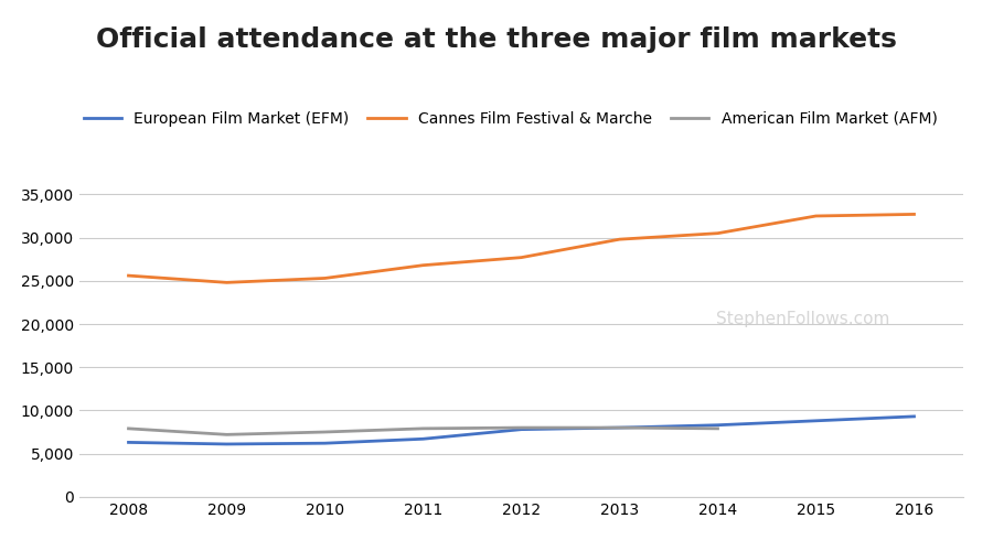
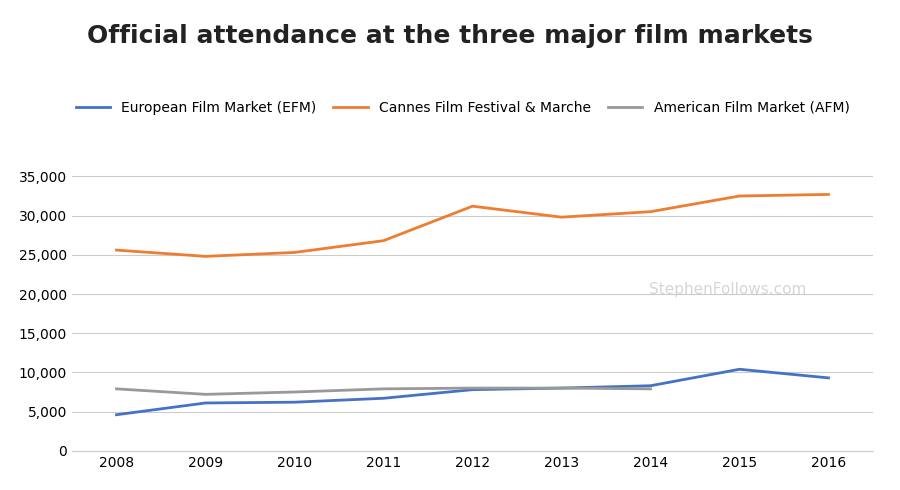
European Film Market (EFM)/2008: 6,300 -> 4,600
Cannes Film Festival & Marche/2012: 27,700 -> 31,200
European Film Market (EFM)/2015: 8,800 -> 10,400
